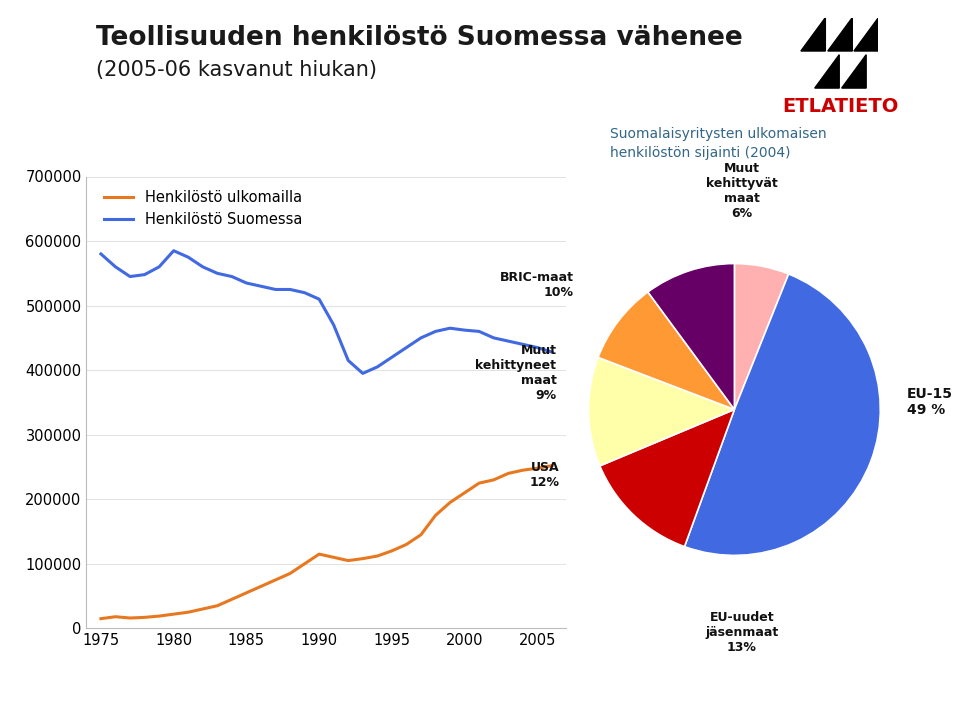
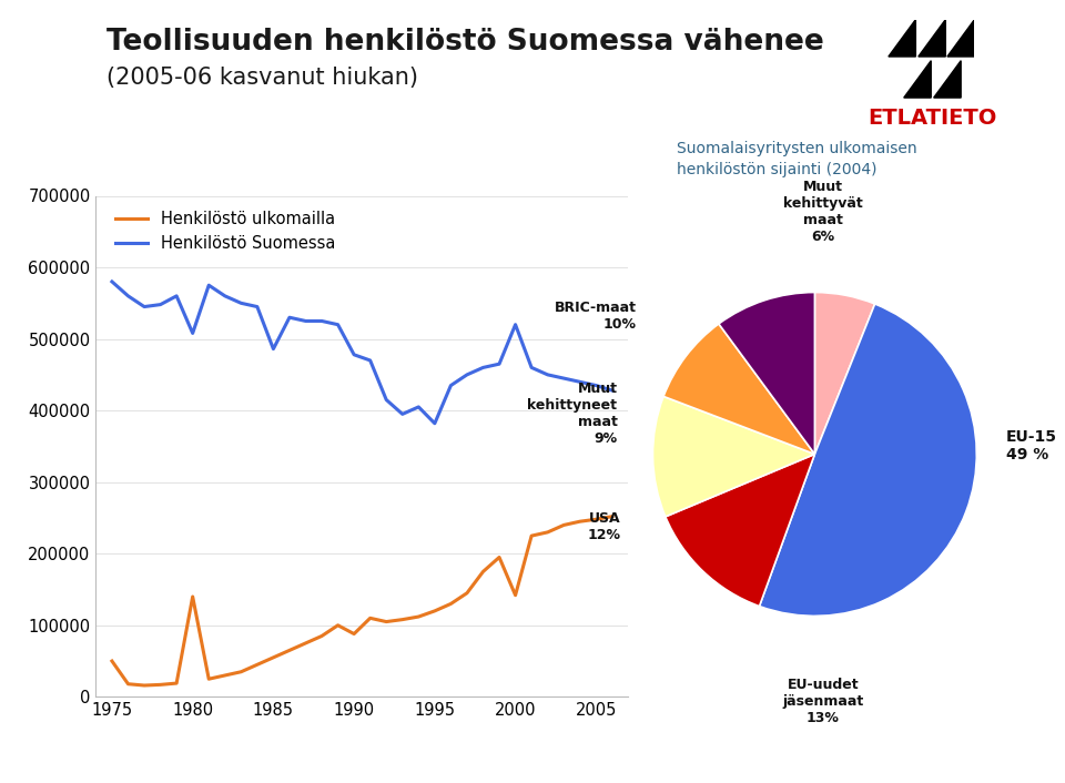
Henkilöstö ulkomailla/1975: 15000 -> 50000
Henkilöstö ulkomailla/1980: 22000 -> 140000
Henkilöstö Suomessa/1980: 585000 -> 508000
Henkilöstö Suomessa/1985: 535000 -> 486000
Henkilöstö ulkomailla/1990: 115000 -> 88000
Henkilöstö Suomessa/1990: 510000 -> 478000
Henkilöstö Suomessa/1995: 420000 -> 382000
Henkilöstö ulkomailla/2000: 210000 -> 142000
Henkilöstö Suomessa/2000: 462000 -> 520000
